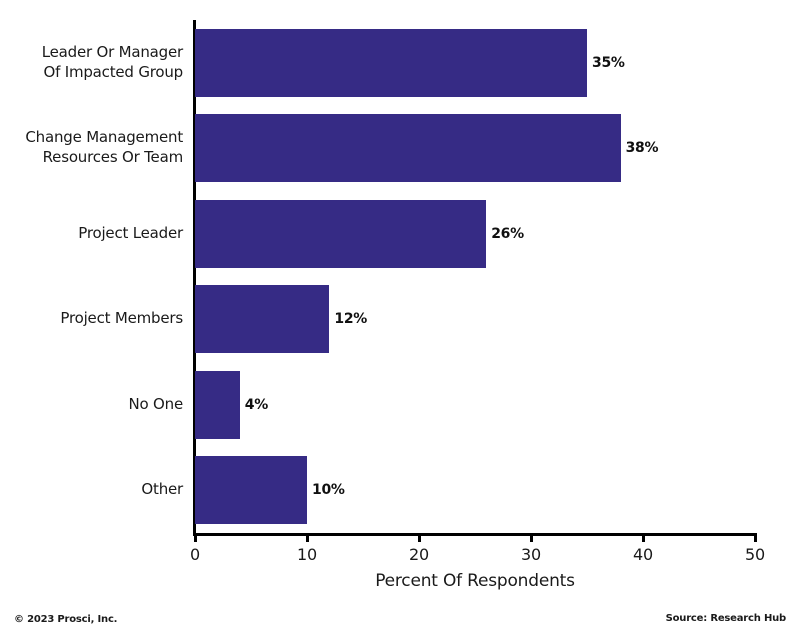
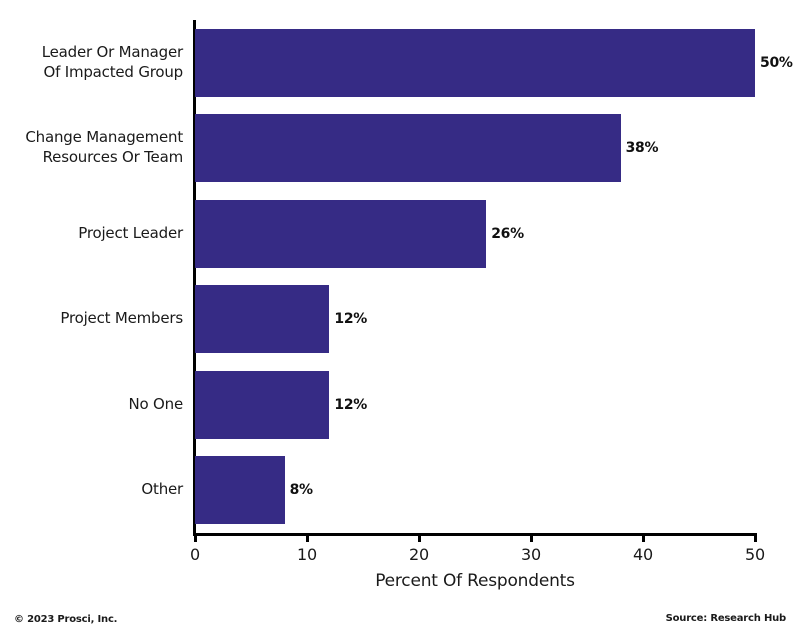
Leader Or Manager Of Impacted Group: 35% -> 50%
No One: 4% -> 12%
Other: 10% -> 8%
